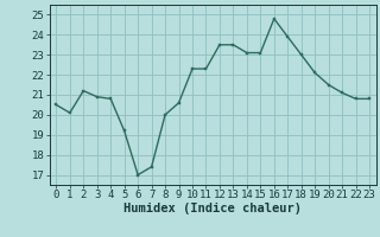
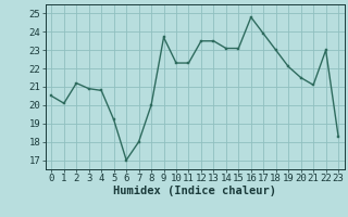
7: 17.4 -> 18.0
9: 20.6 -> 23.7
22: 20.8 -> 23.0
23: 20.8 -> 18.3
